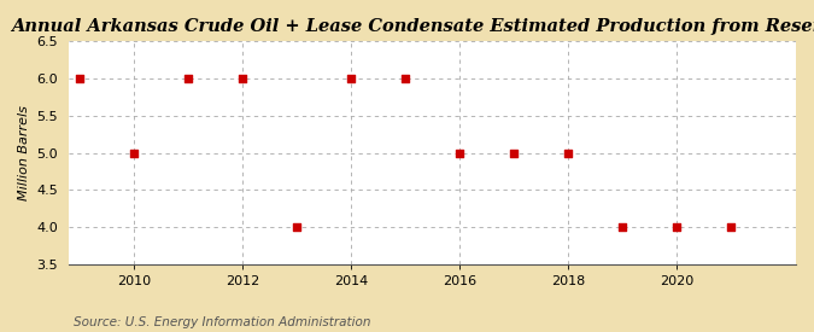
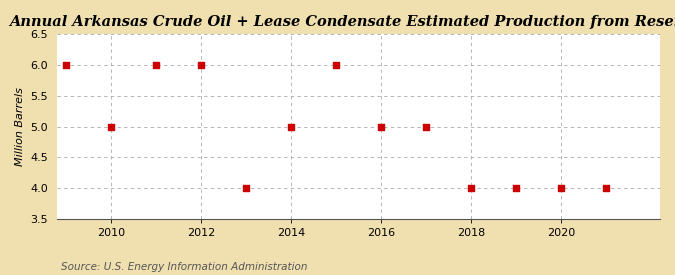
2014: 6 -> 5
2018: 5 -> 4
